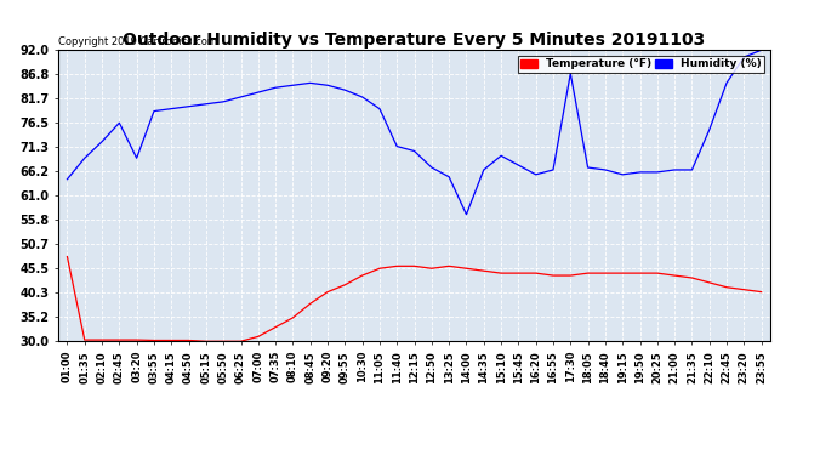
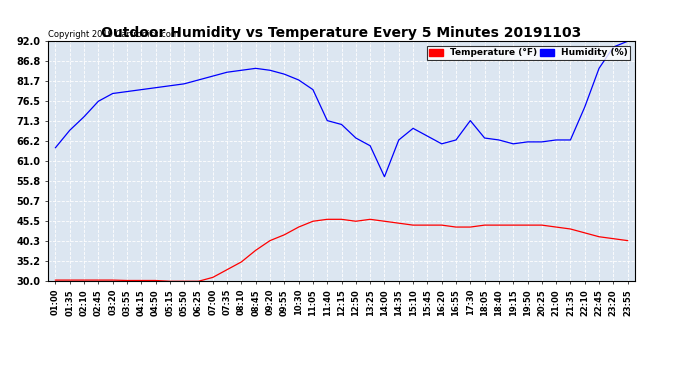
Temperature (°F)/01:00: 48.0 -> 30.3
Humidity (%)/03:20: 69.0 -> 78.5
Humidity (%)/17:30: 87.0 -> 71.5
